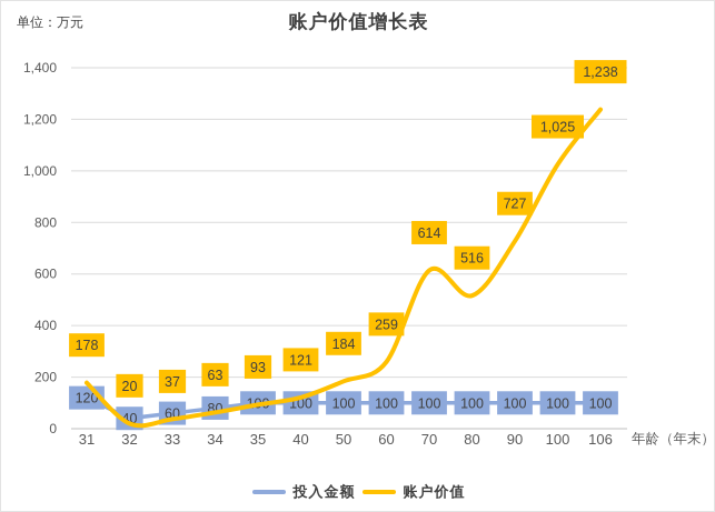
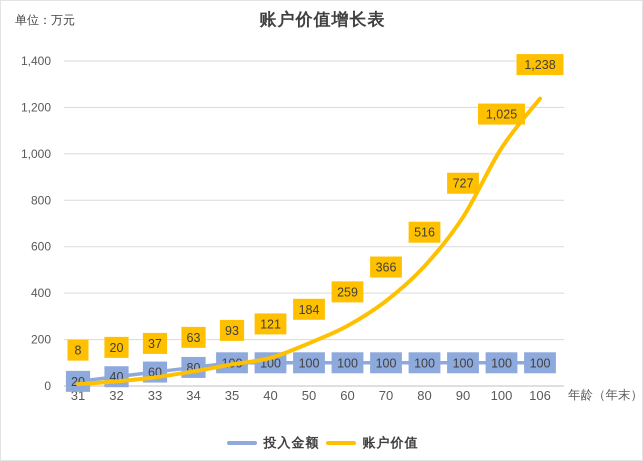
投入金额/31: 120 -> 20
账户价值/31: 178 -> 8
账户价值/70: 614 -> 366
